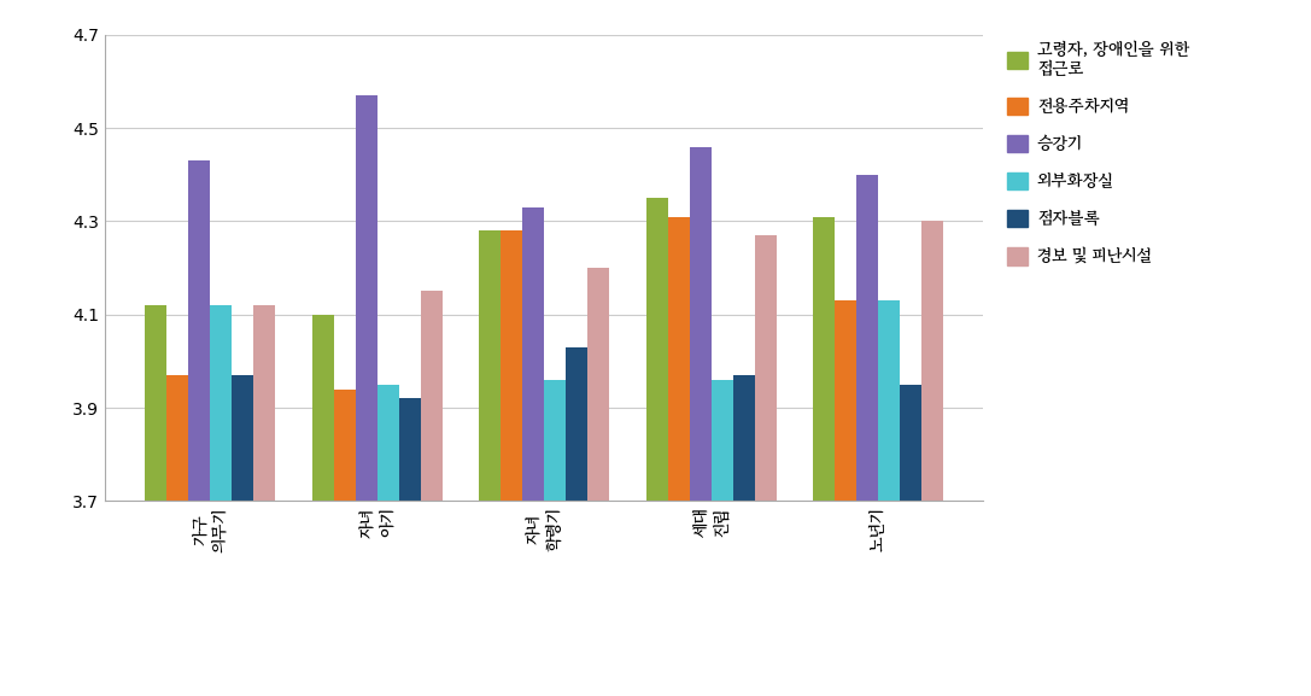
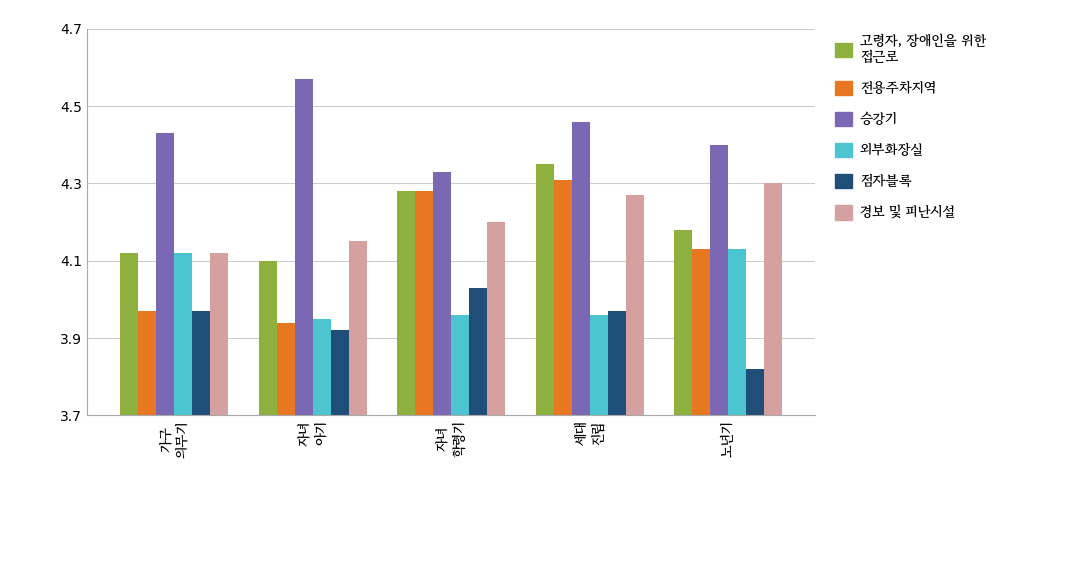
고령자, 장애인을 위한 접근로/노년기: 4.31 -> 4.18
점자블록/노년기: 3.95 -> 3.82
